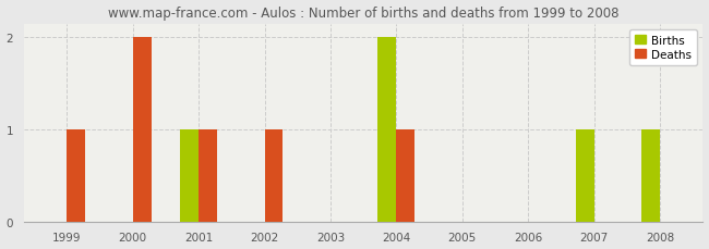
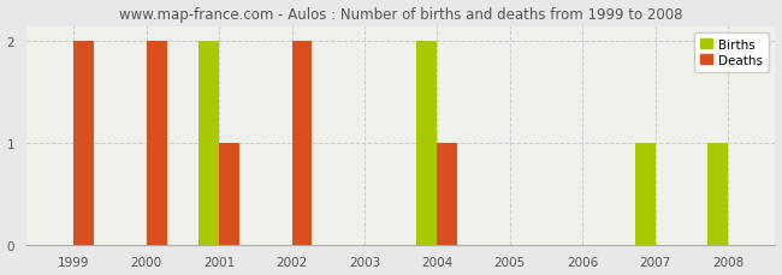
Deaths/1999: 1 -> 2
Births/2001: 1 -> 2
Deaths/2002: 1 -> 2
